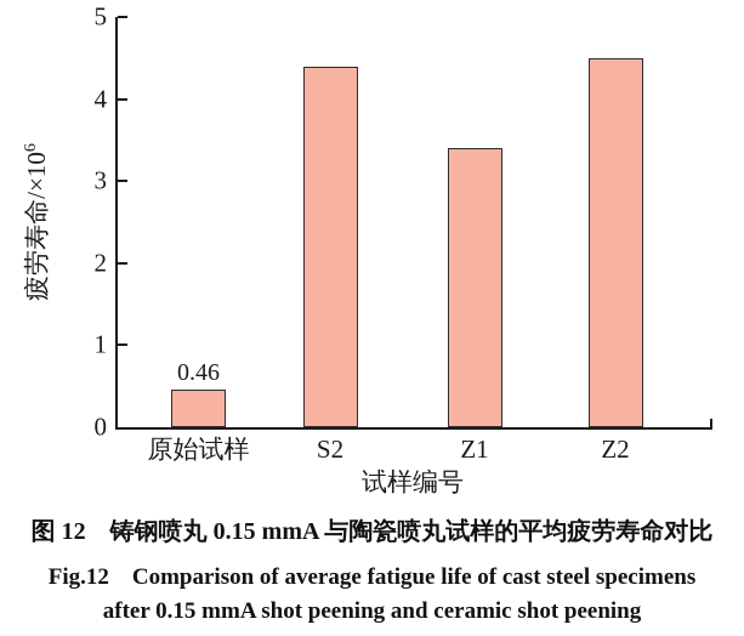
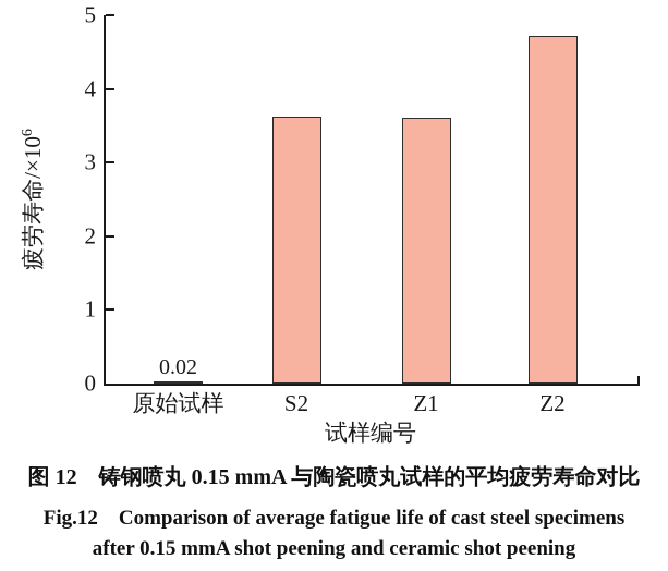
原始试样: 0.46 -> 0.02
S2: 4.4 -> 3.6
Z1: 3.4 -> 3.6
Z2: 4.5 -> 4.7
